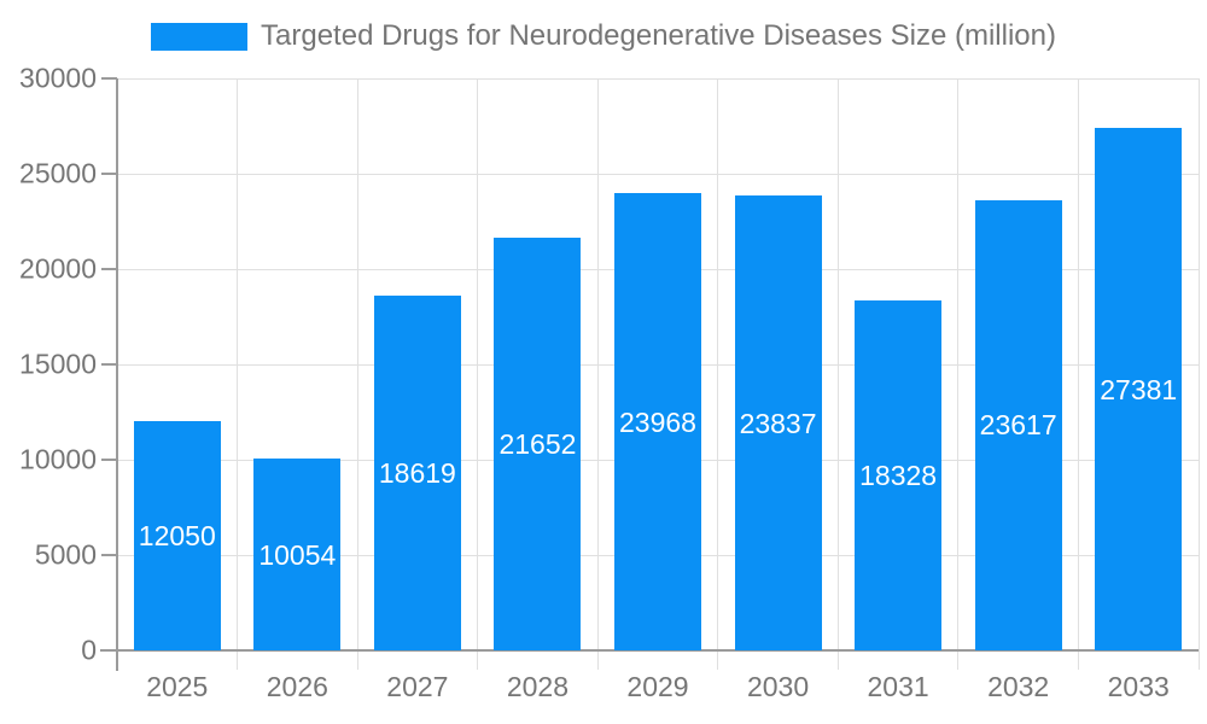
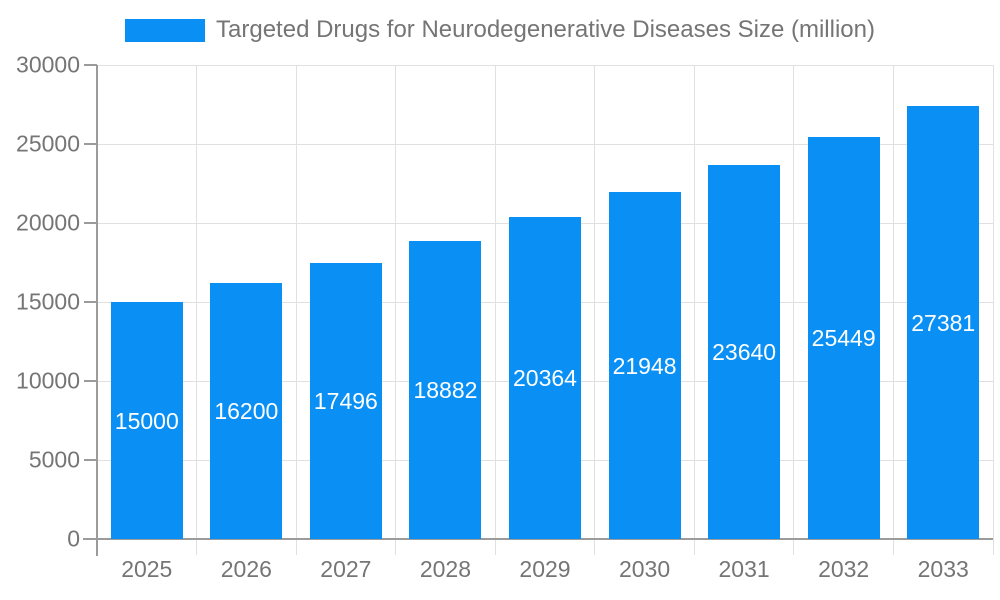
2025: 12050 -> 15000
2026: 10054 -> 16200
2027: 18619 -> 17496
2028: 21652 -> 18882
2029: 23968 -> 20364
2030: 23837 -> 21948
2031: 18328 -> 23640
2032: 23617 -> 25449
